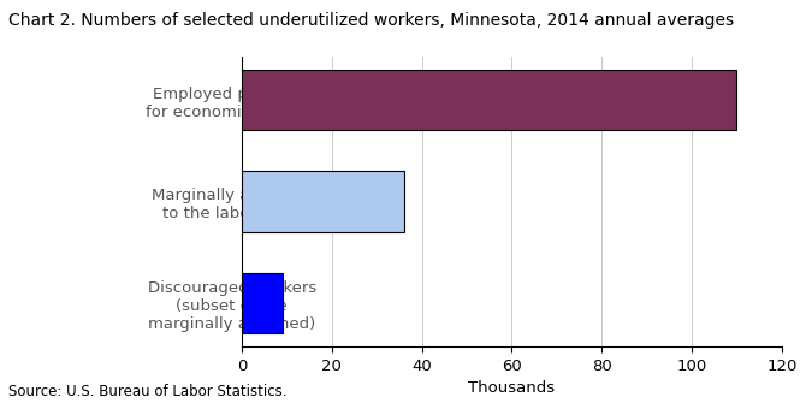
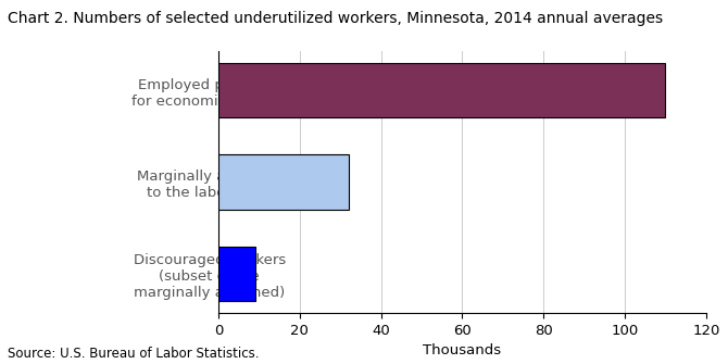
Marginally attached to the labor force: 36 -> 32
